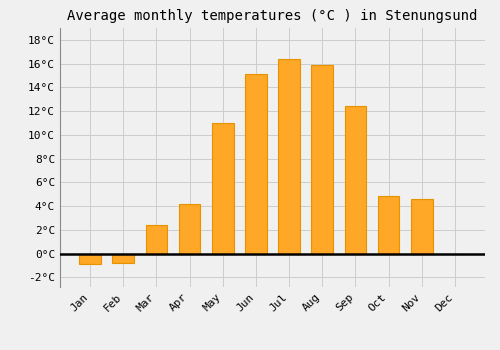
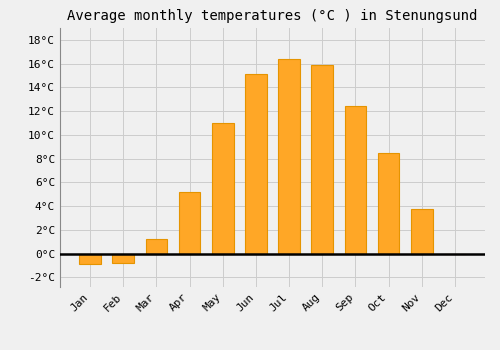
Mar: 2.4°C -> 1.2°C
Apr: 4.2°C -> 5.2°C
Oct: 4.9°C -> 8.5°C
Nov: 4.6°C -> 3.8°C
